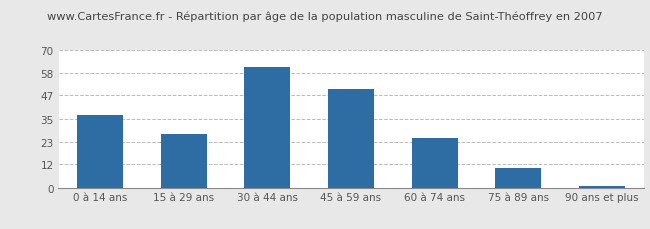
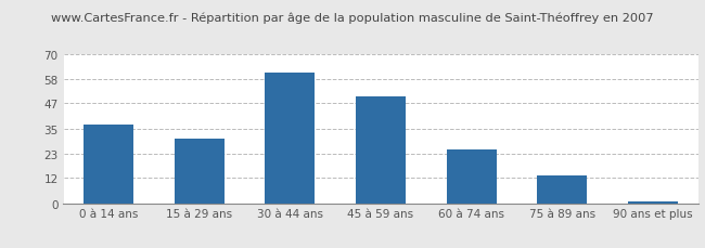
15 à 29 ans: 27 -> 30
75 à 89 ans: 10 -> 13
